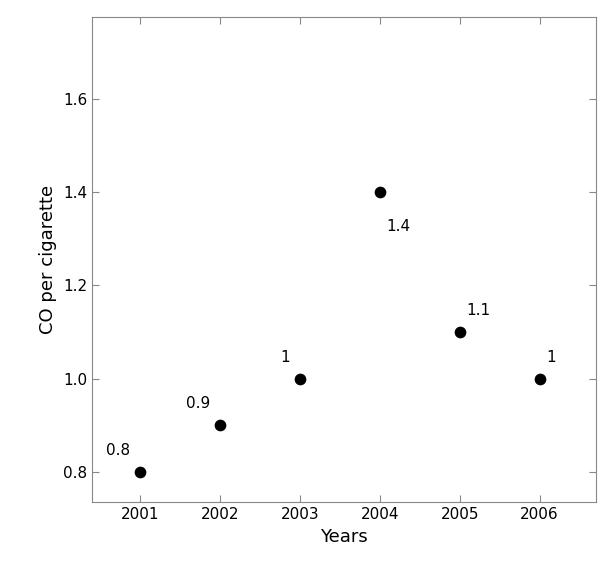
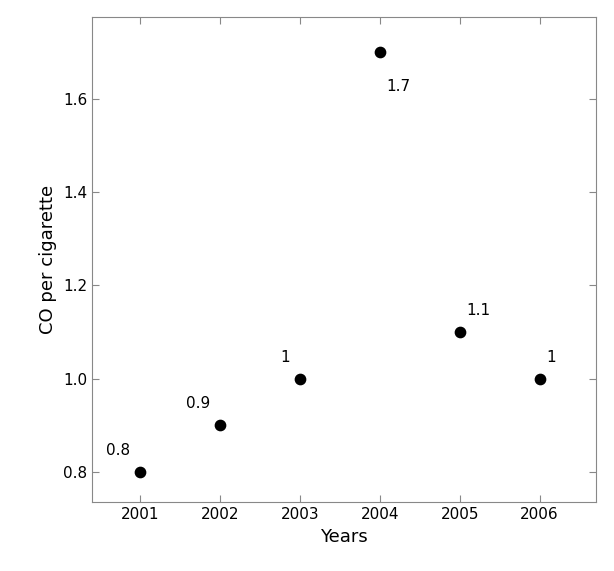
2004: 1.4 -> 1.7
